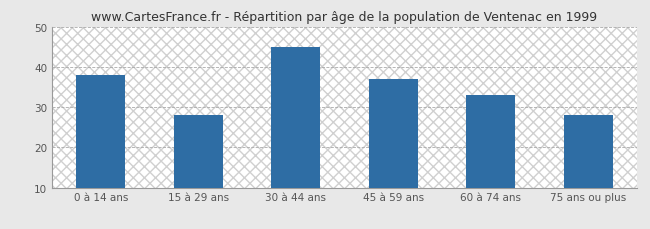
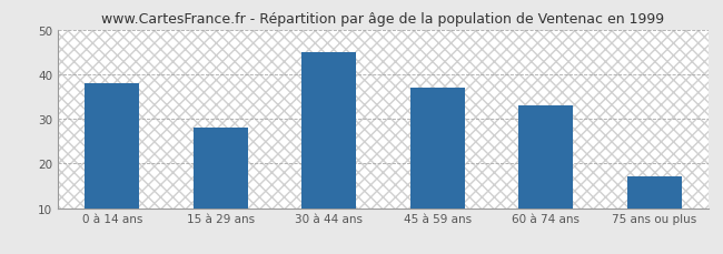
75 ans ou plus: 28 -> 17
